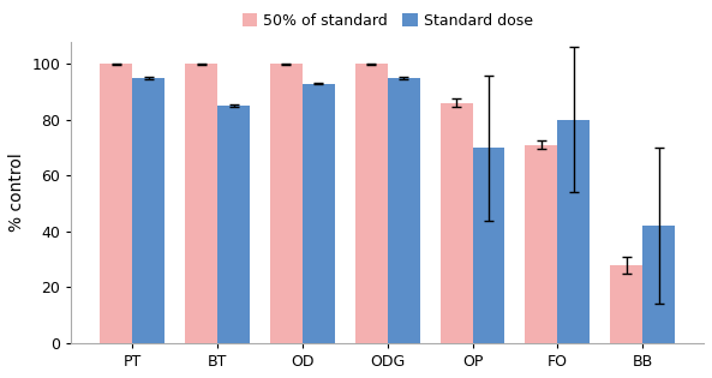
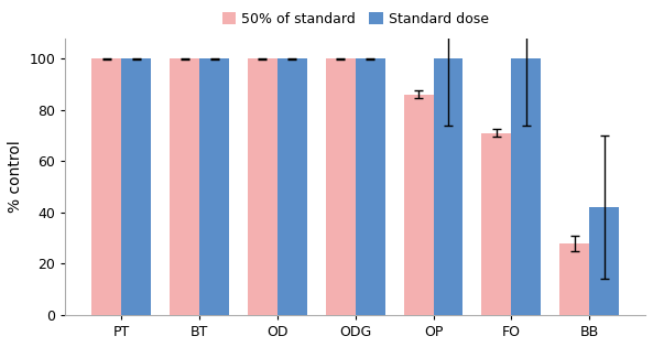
Standard dose/PT: 95 -> 100
Standard dose/BT: 85 -> 100
Standard dose/OD: 93 -> 100
Standard dose/ODG: 95 -> 100
Standard dose/OP: 70 -> 100
Standard dose/FO: 80 -> 100
